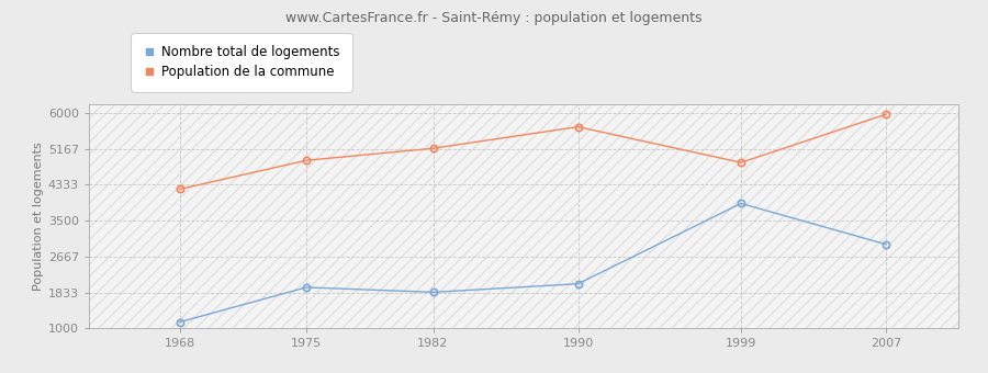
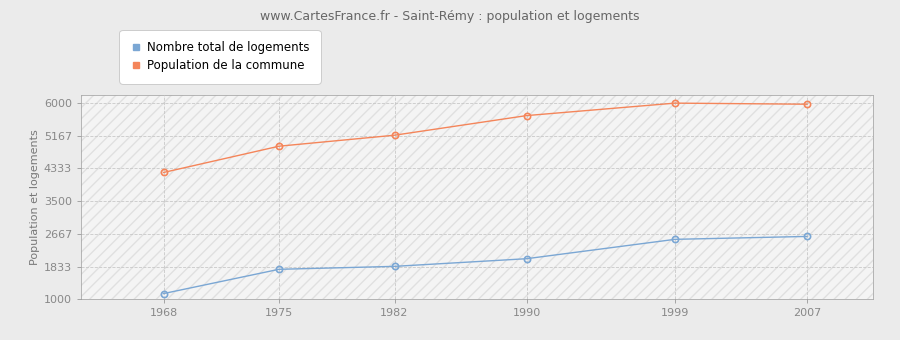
Nombre total de logements/1975: 1950 -> 1760
Nombre total de logements/1999: 3900 -> 2530
Population de la commune/1999: 4850 -> 6000
Nombre total de logements/2007: 2950 -> 2600
